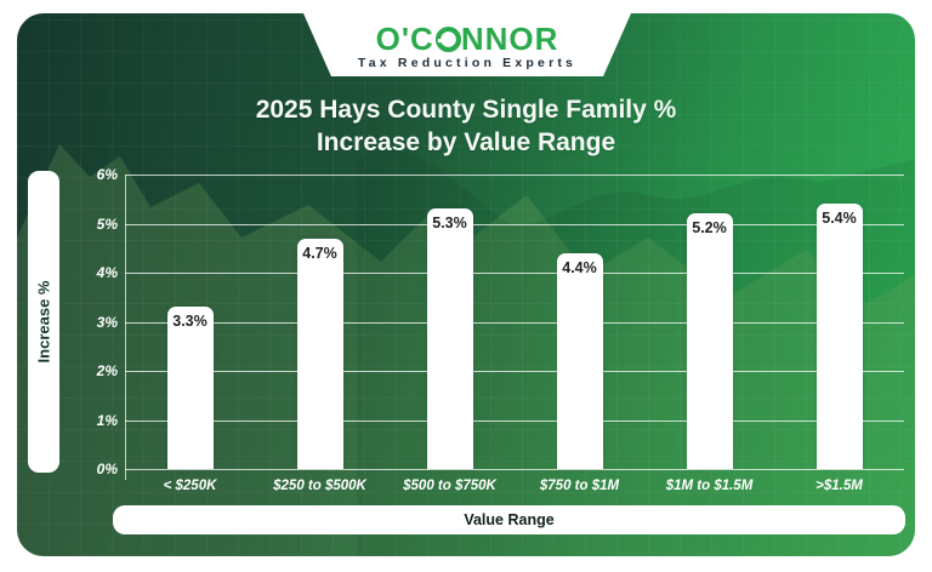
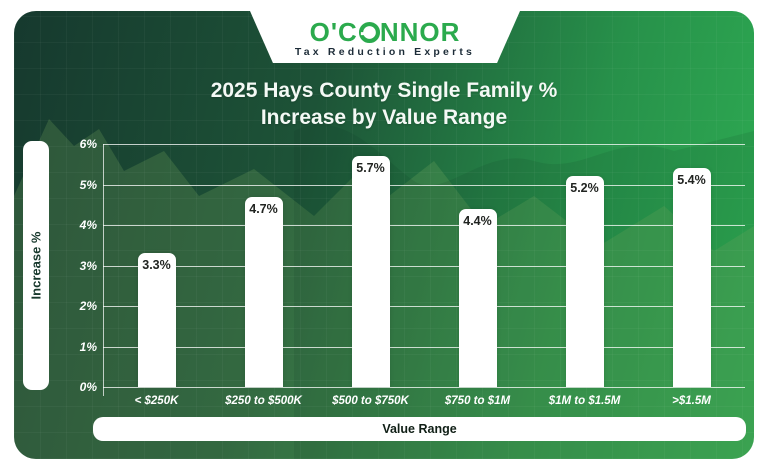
$500 to $750K: 5.3% -> 5.7%
